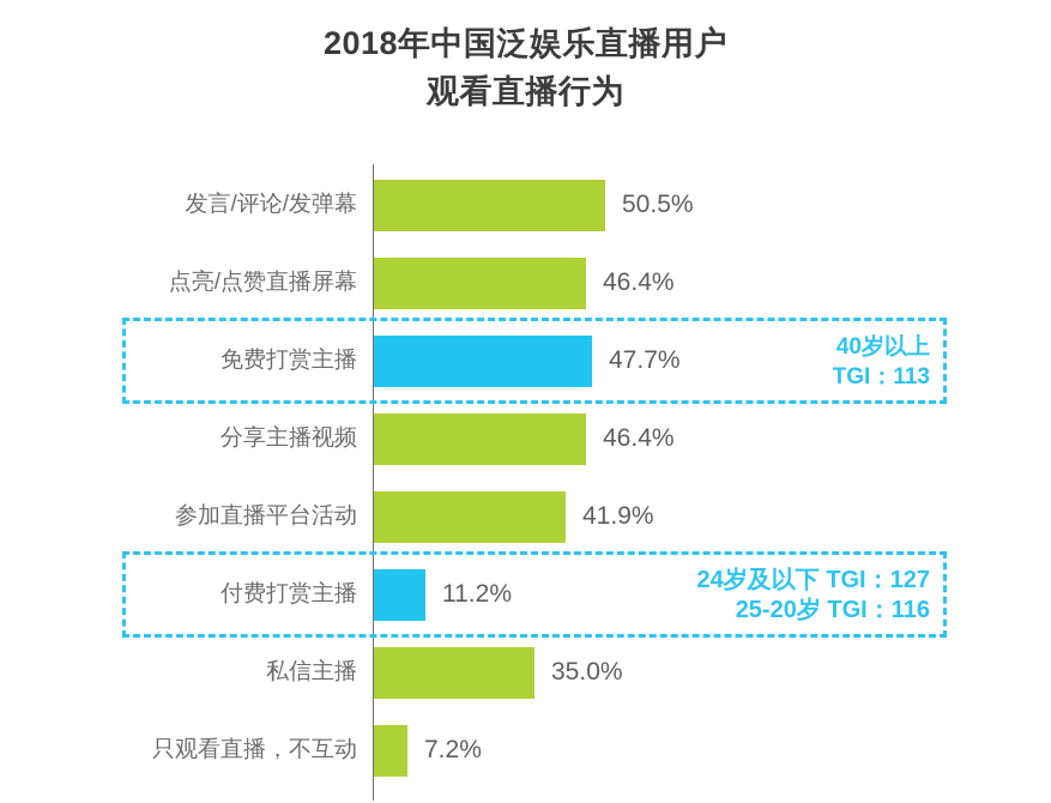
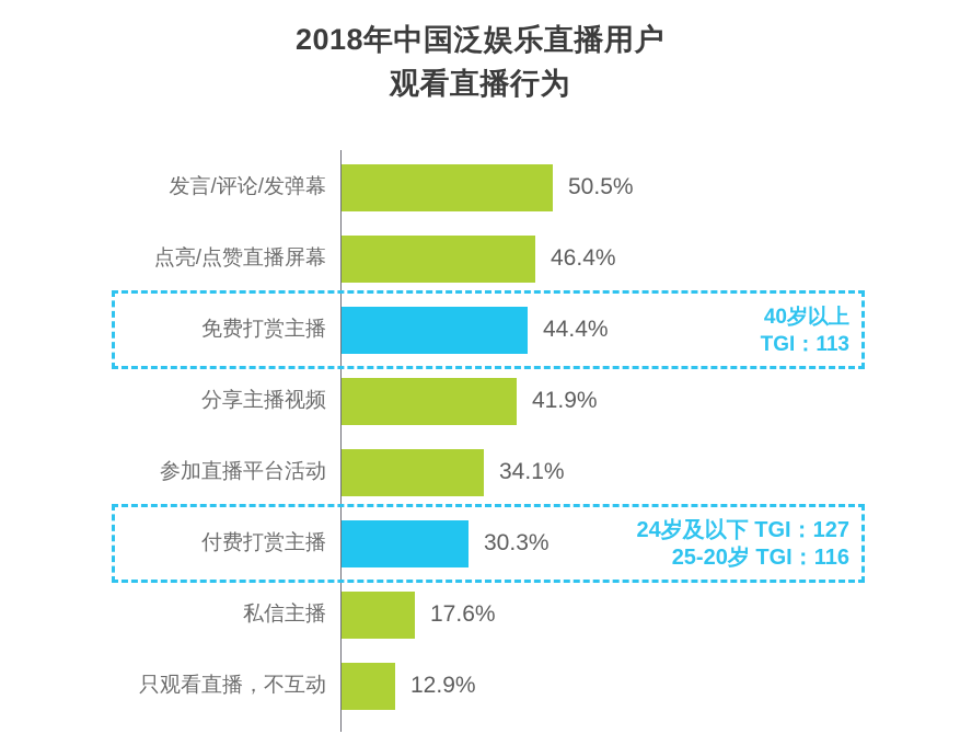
免费打赏主播: 47.7% -> 44.4%
分享主播视频: 46.4% -> 41.9%
参加直播平台活动: 41.9% -> 34.1%
付费打赏主播: 11.2% -> 30.3%
私信主播: 35.0% -> 17.6%
只观看直播，不互动: 7.2% -> 12.9%
